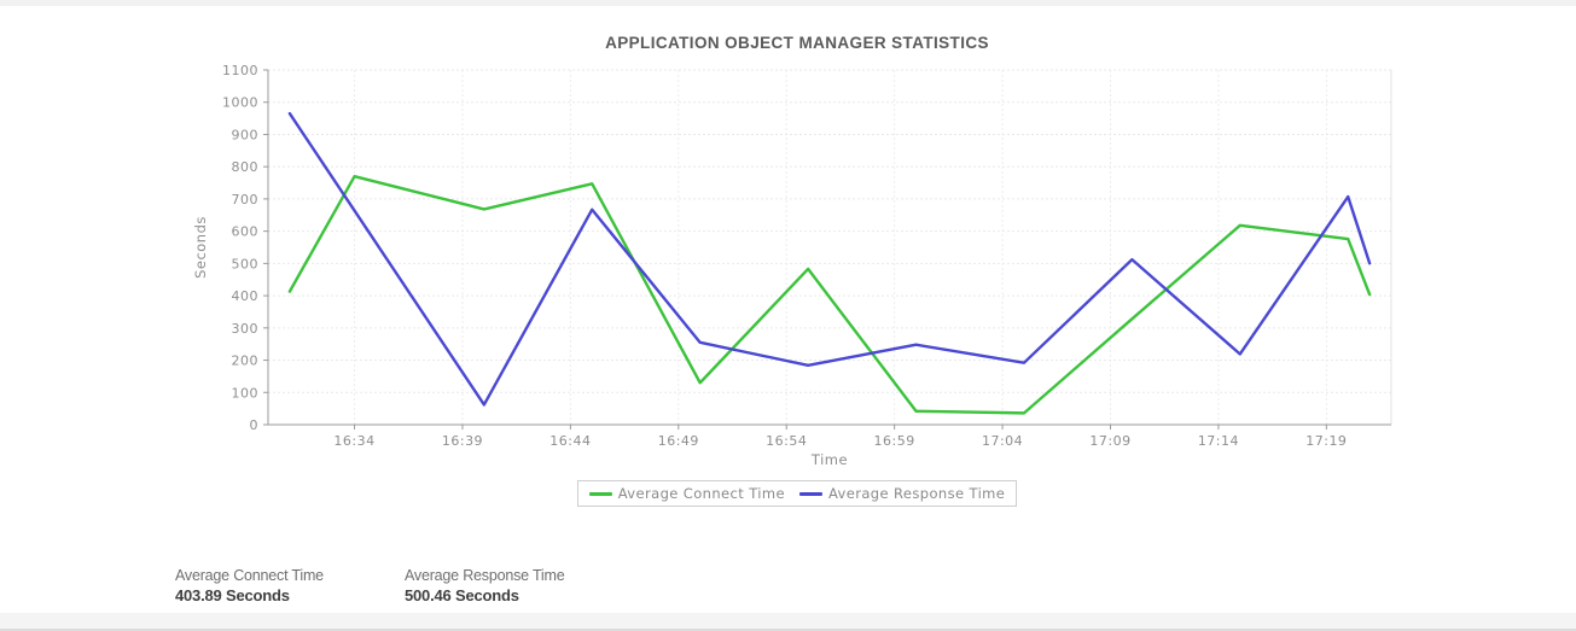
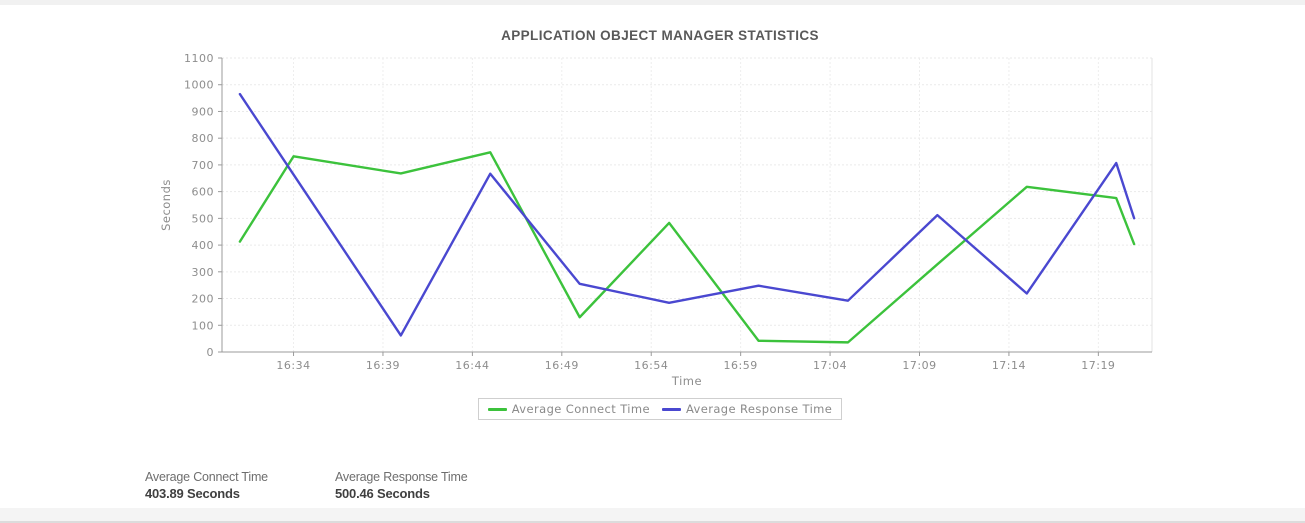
Average Connect Time/16:34: 770 -> 730
